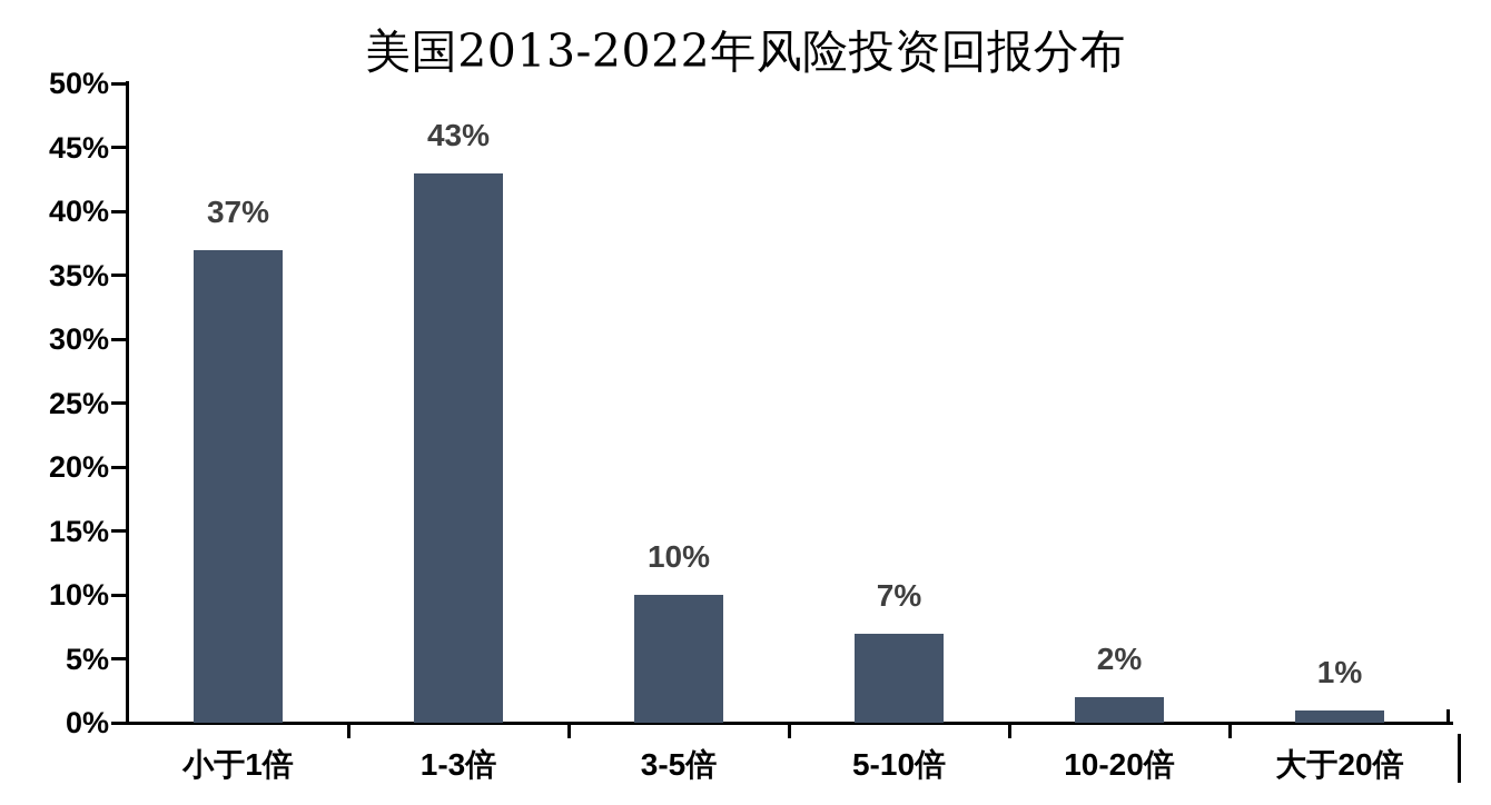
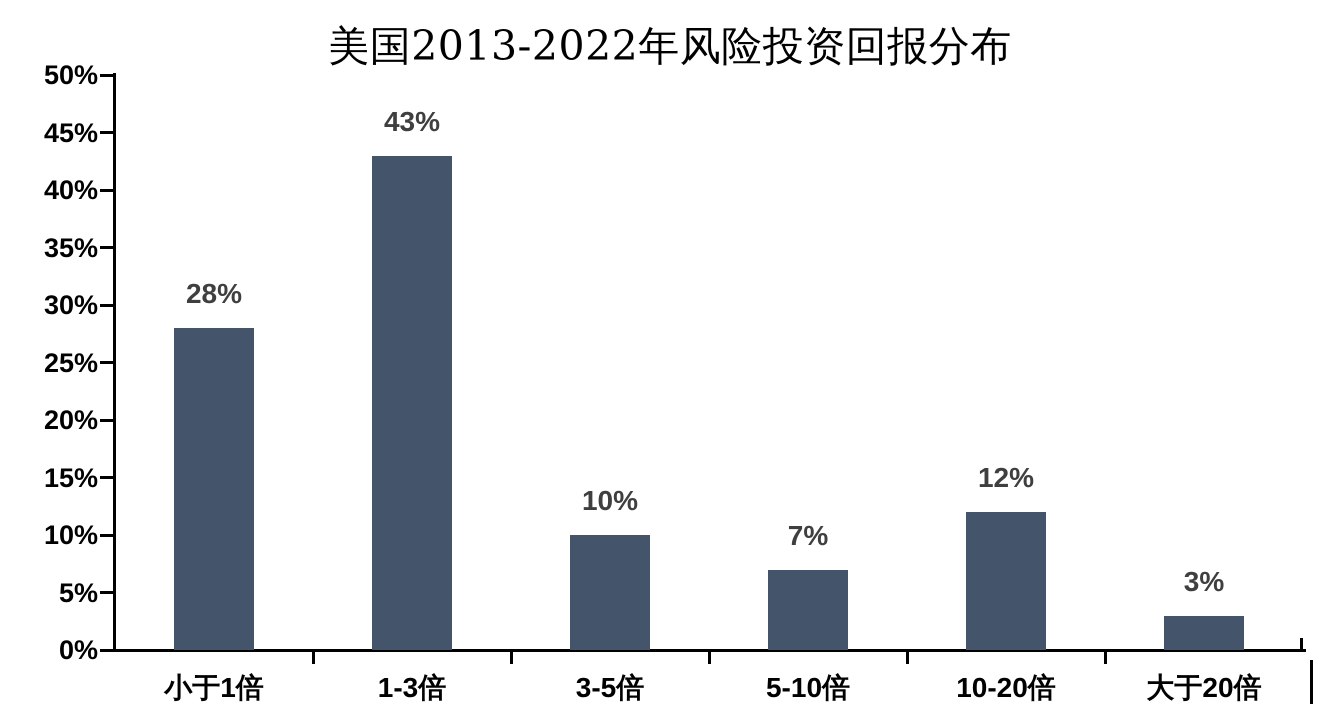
小于1倍: 37% -> 28%
10-20倍: 2% -> 12%
大于20倍: 1% -> 3%
